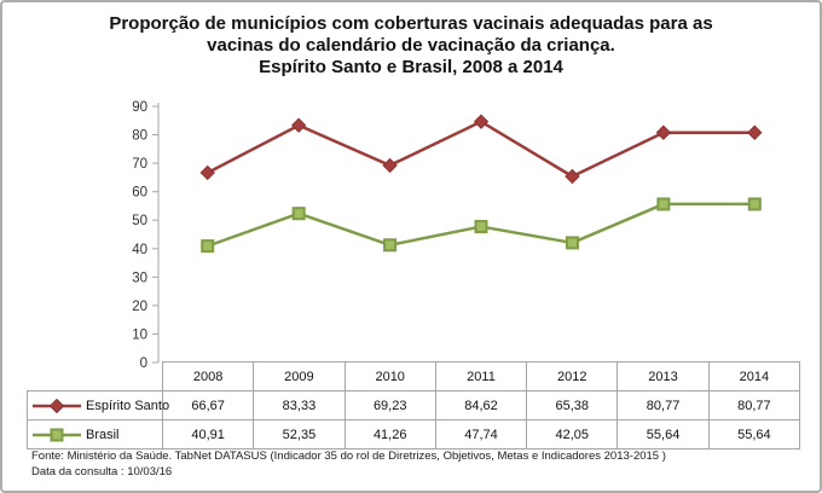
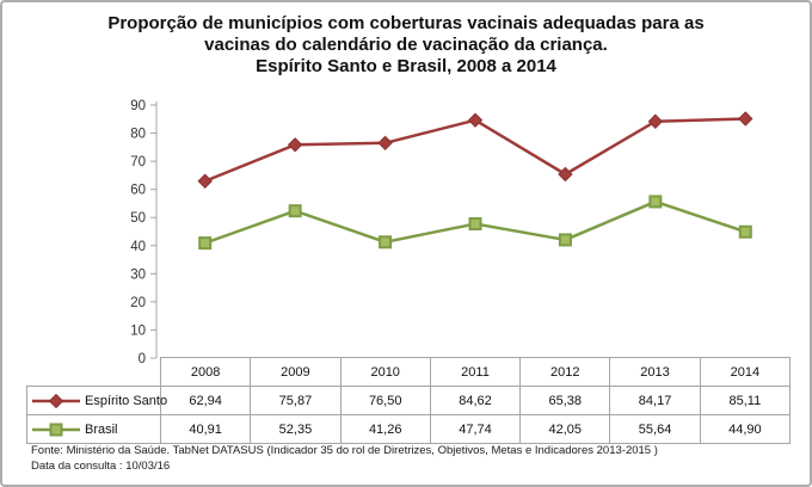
Espírito Santo/2008: 66,67 -> 62,94
Espírito Santo/2009: 83,33 -> 75,87
Espírito Santo/2010: 69,23 -> 76,50
Espírito Santo/2013: 80,77 -> 84,17
Espírito Santo/2014: 80,77 -> 85,11
Brasil/2014: 55,64 -> 44,90
